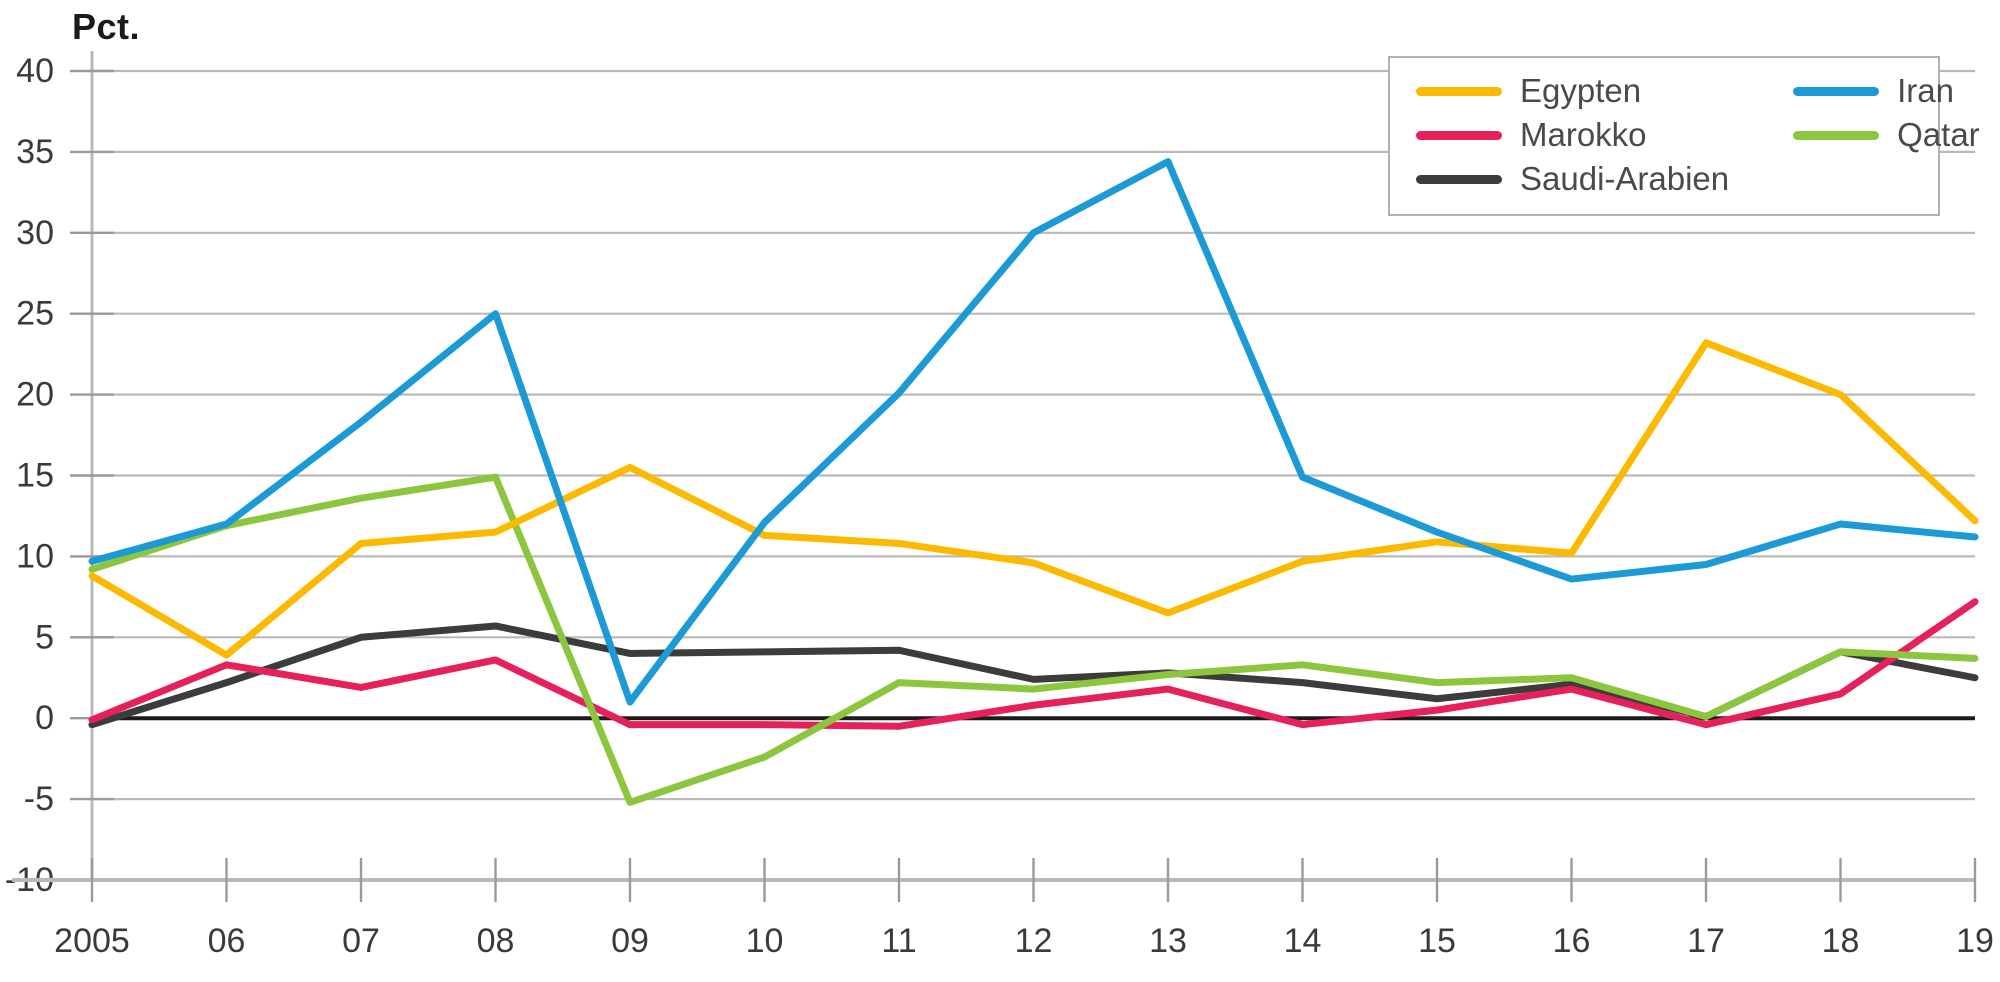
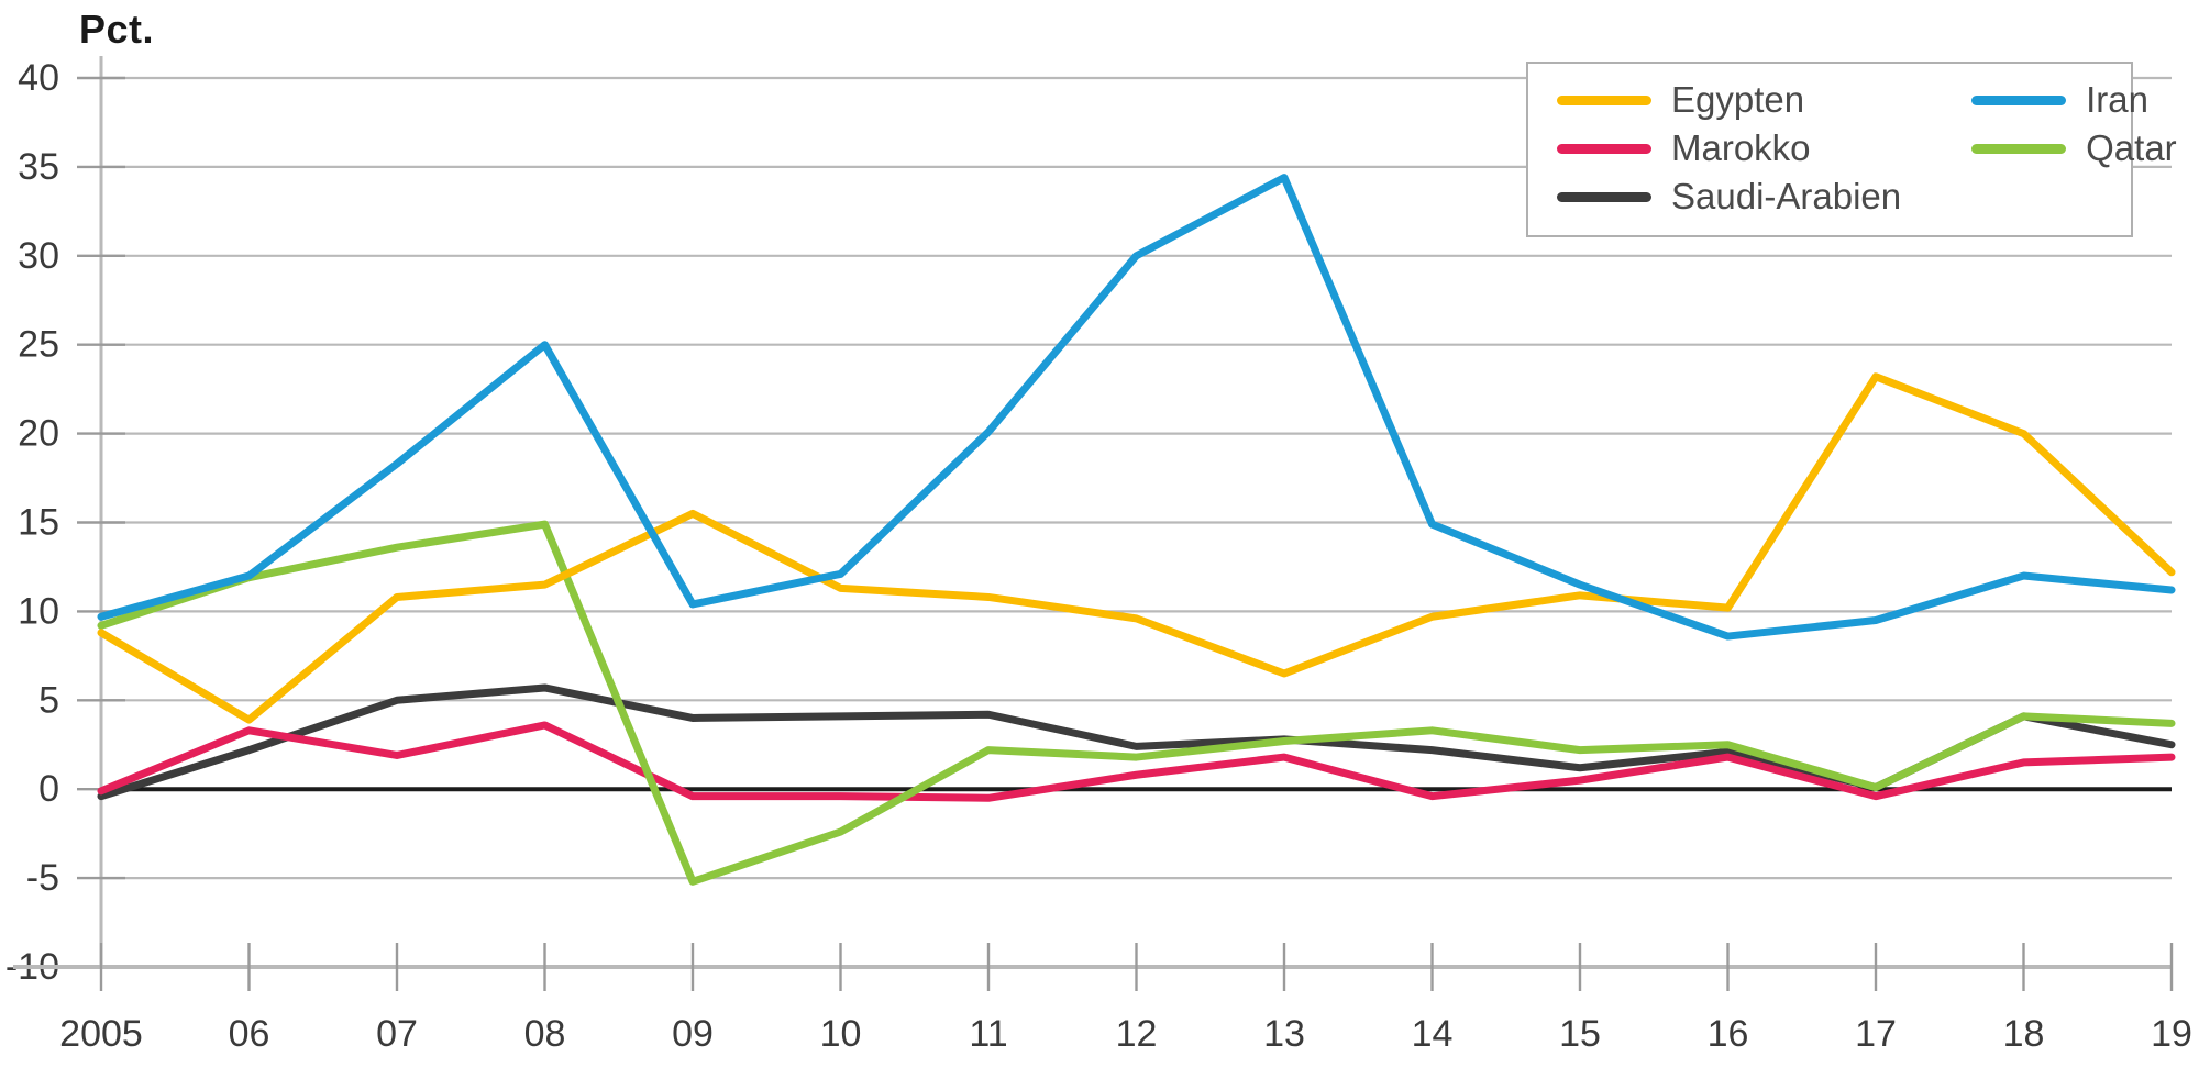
Iran/09: 1.0 -> 10.4
Marokko/19: 7.2 -> 1.8
